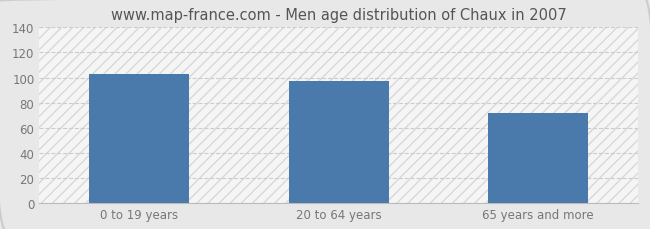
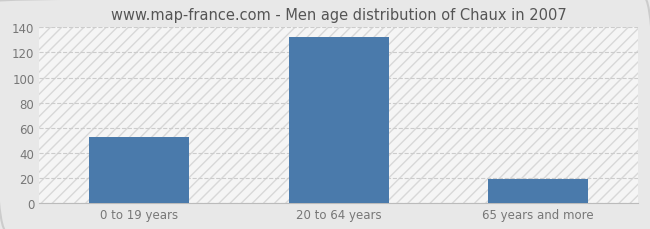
0 to 19 years: 103 -> 53
20 to 64 years: 97 -> 132
65 years and more: 72 -> 19
